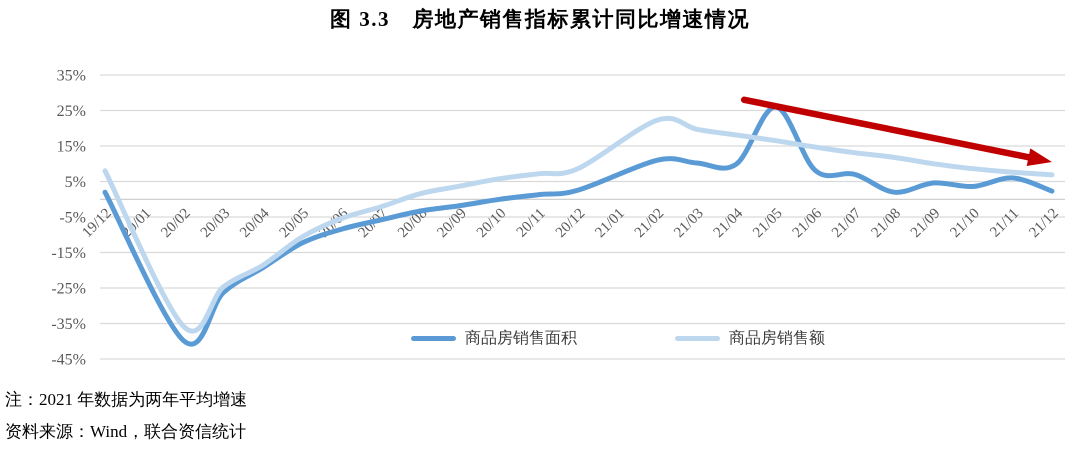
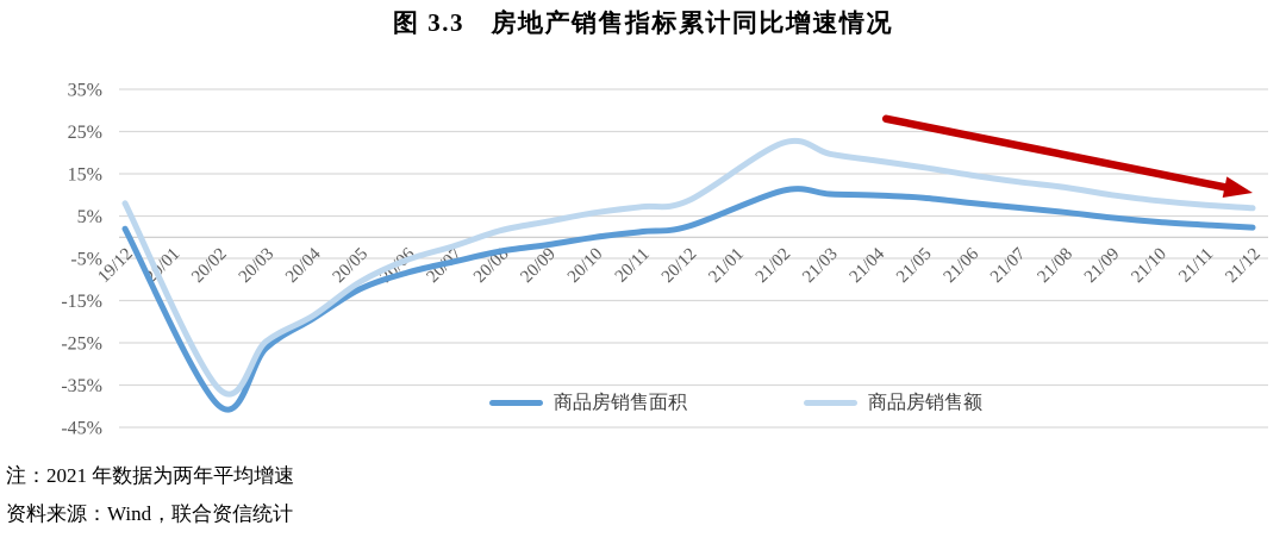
商品房销售面积/21/05: 26% -> 9%
商品房销售面积/21/08: 2% -> 6%
商品房销售面积/21/11: 6% -> 3%
